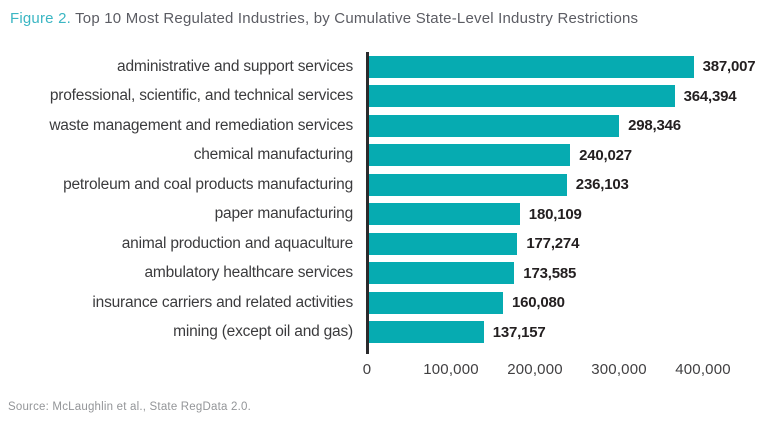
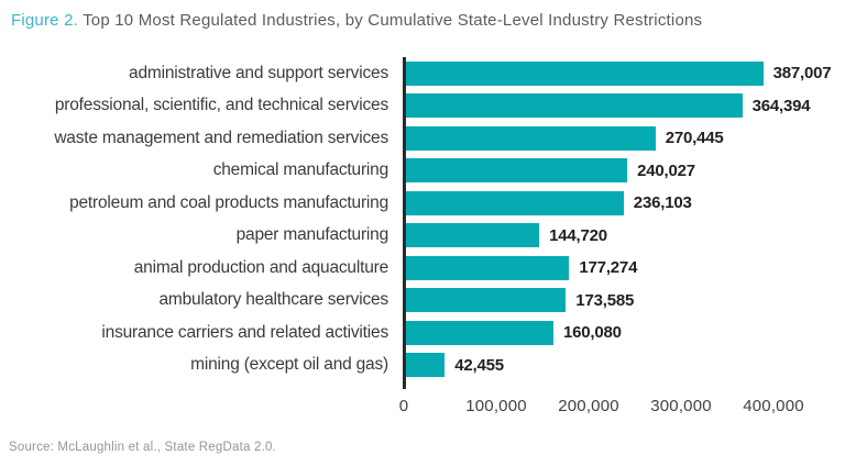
waste management and remediation services: 298,346 -> 270,445
paper manufacturing: 180,109 -> 144,720
mining (except oil and gas): 137,157 -> 42,455
